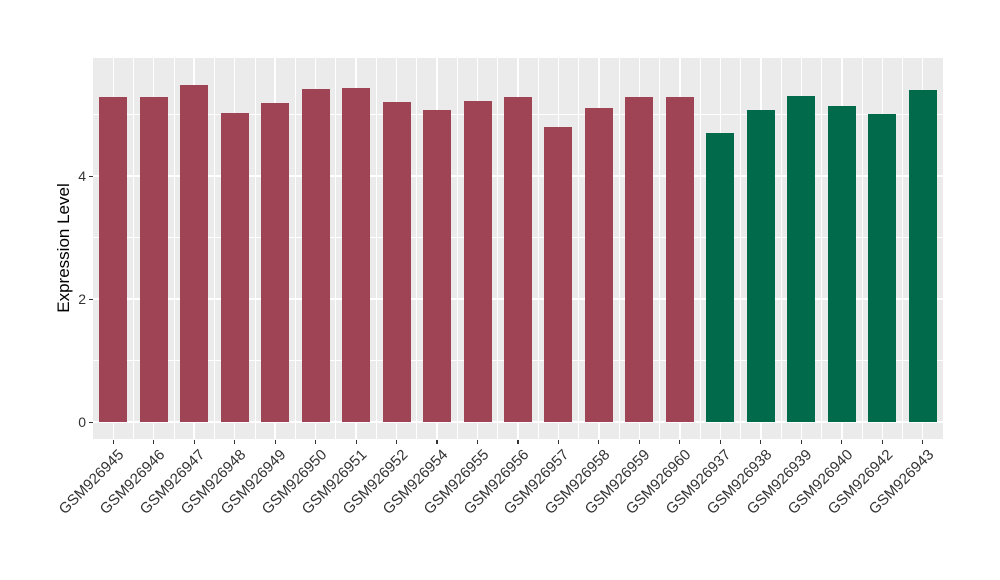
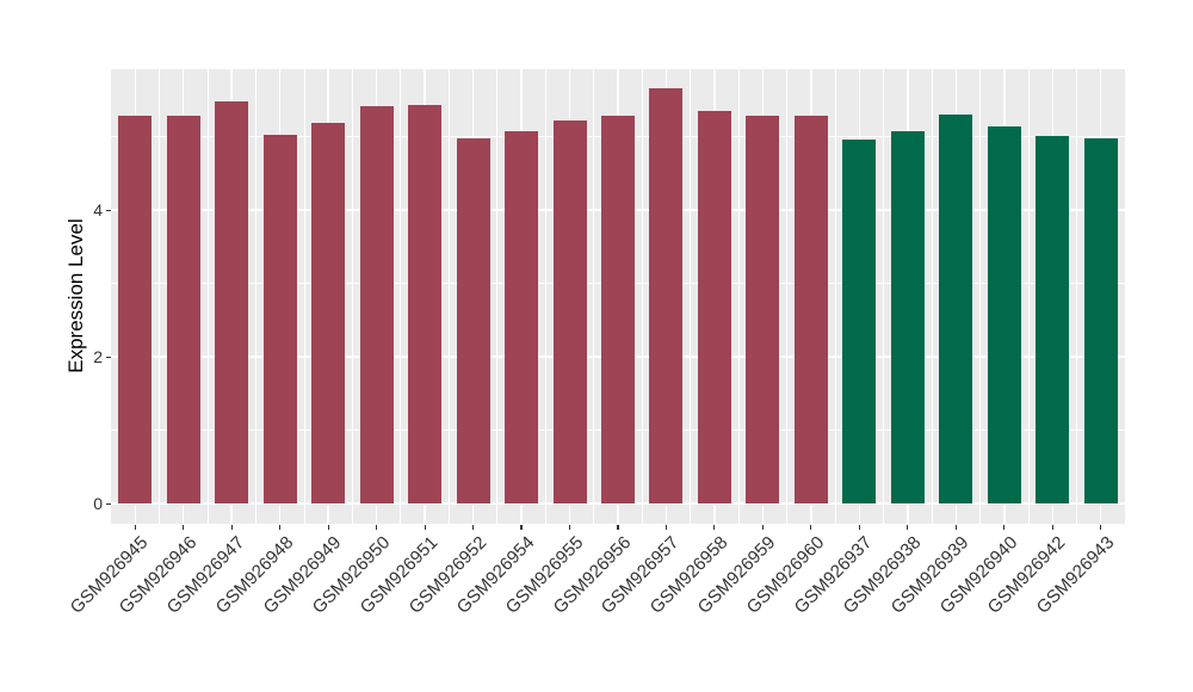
GSM926952: 5.2 -> 5.0
GSM926957: 4.8 -> 5.7
GSM926958: 5.1 -> 5.3
GSM926937: 4.7 -> 5.0
GSM926943: 5.4 -> 5.0
